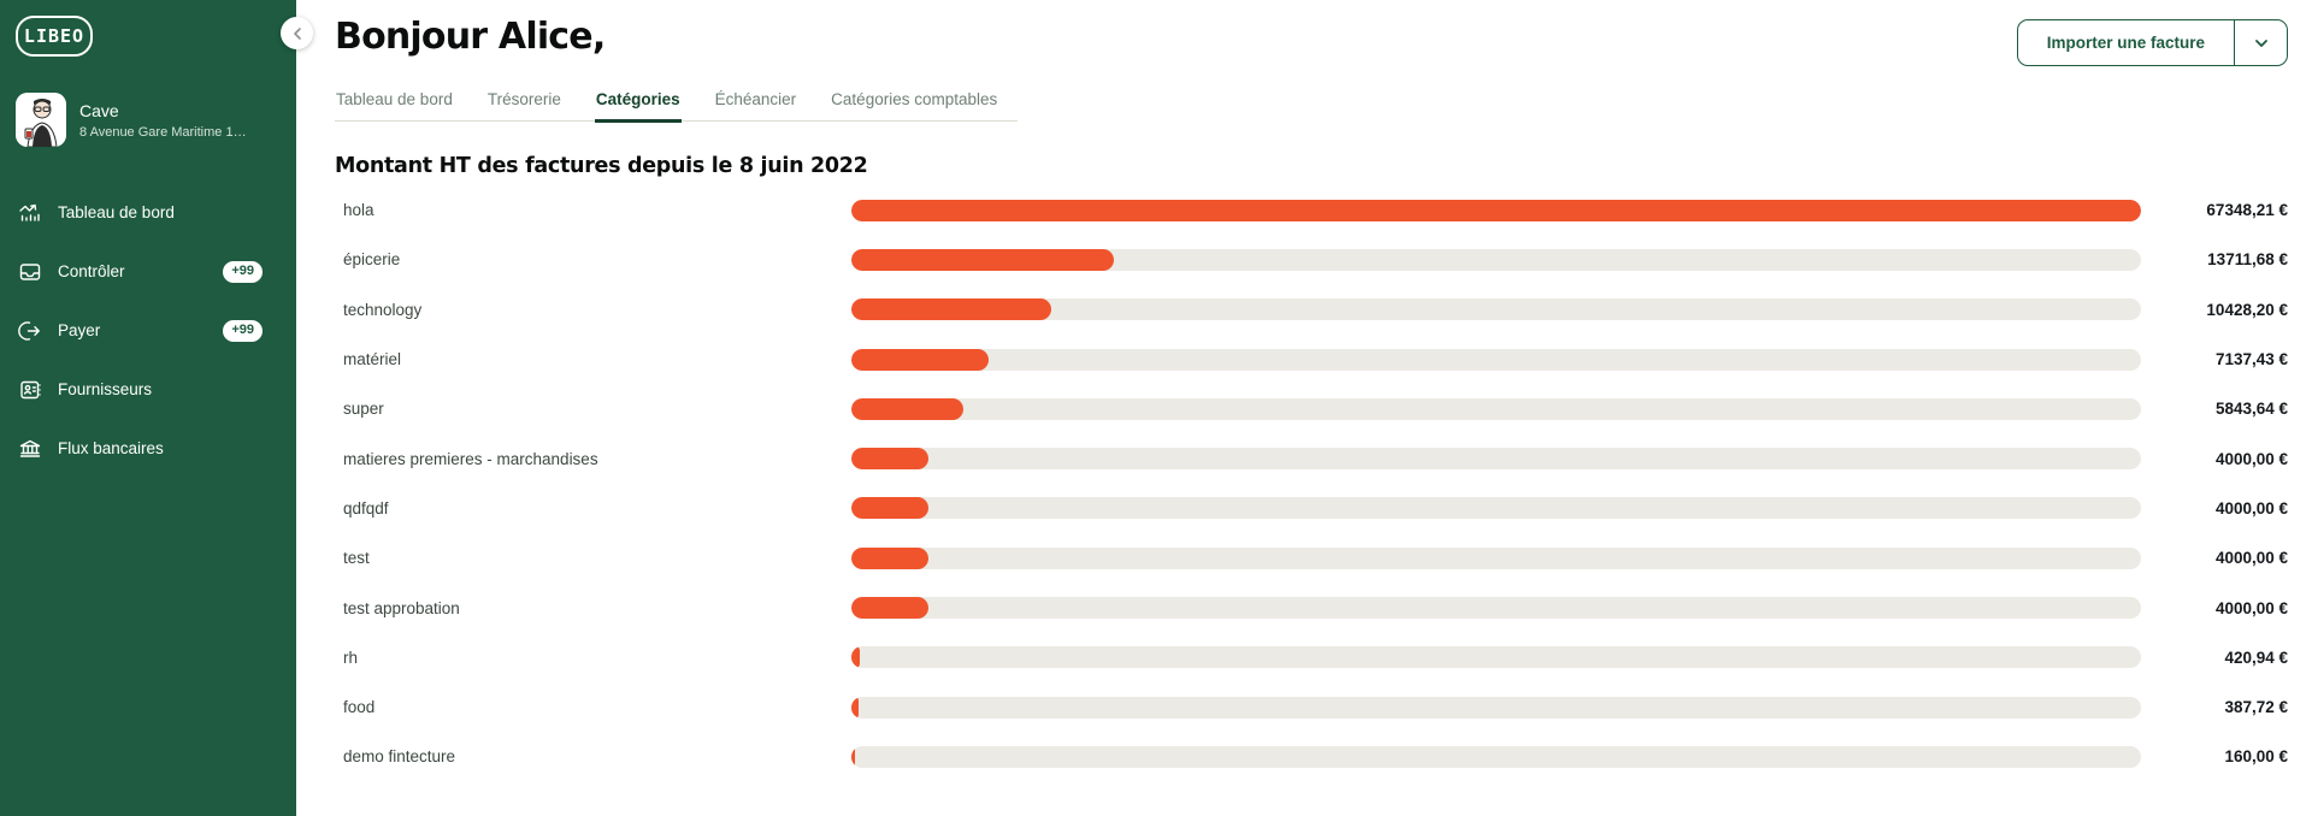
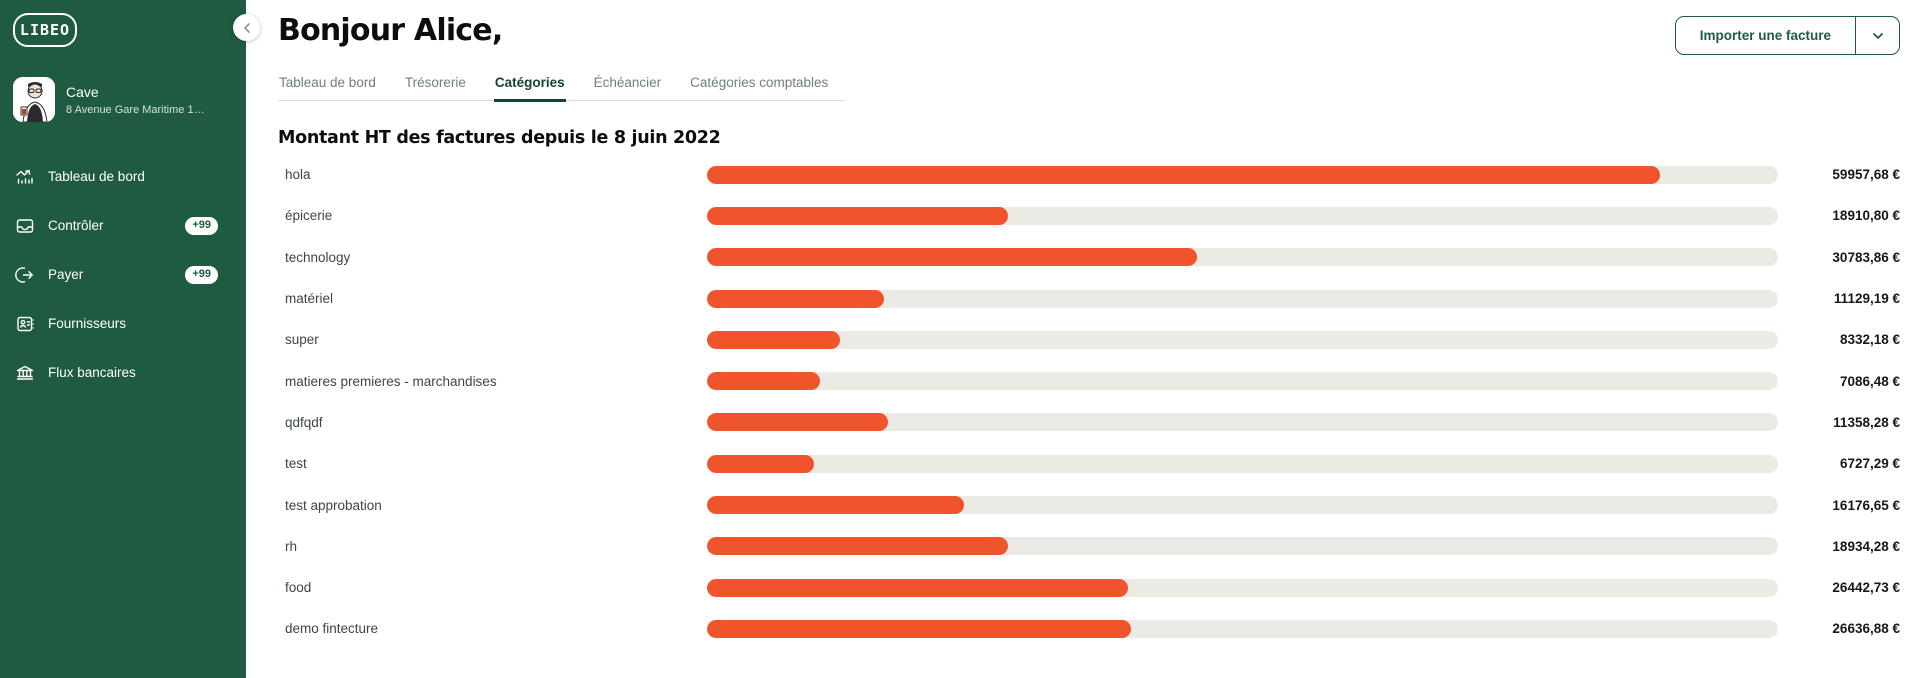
hola: 67348,21 -> 59957,68
épicerie: 13711,68 -> 18910,80
technology: 10428,20 -> 30783,86
matériel: 7137,43 -> 11129,19
super: 5843,64 -> 8332,18
matieres premieres - marchandises: 4000,00 -> 7086,48
qdfqdf: 4000,00 -> 11358,28
test: 4000,00 -> 6727,29
test approbation: 4000,00 -> 16176,65
rh: 420,94 -> 18934,28
food: 387,72 -> 26442,73
demo fintecture: 160,00 -> 26636,88
